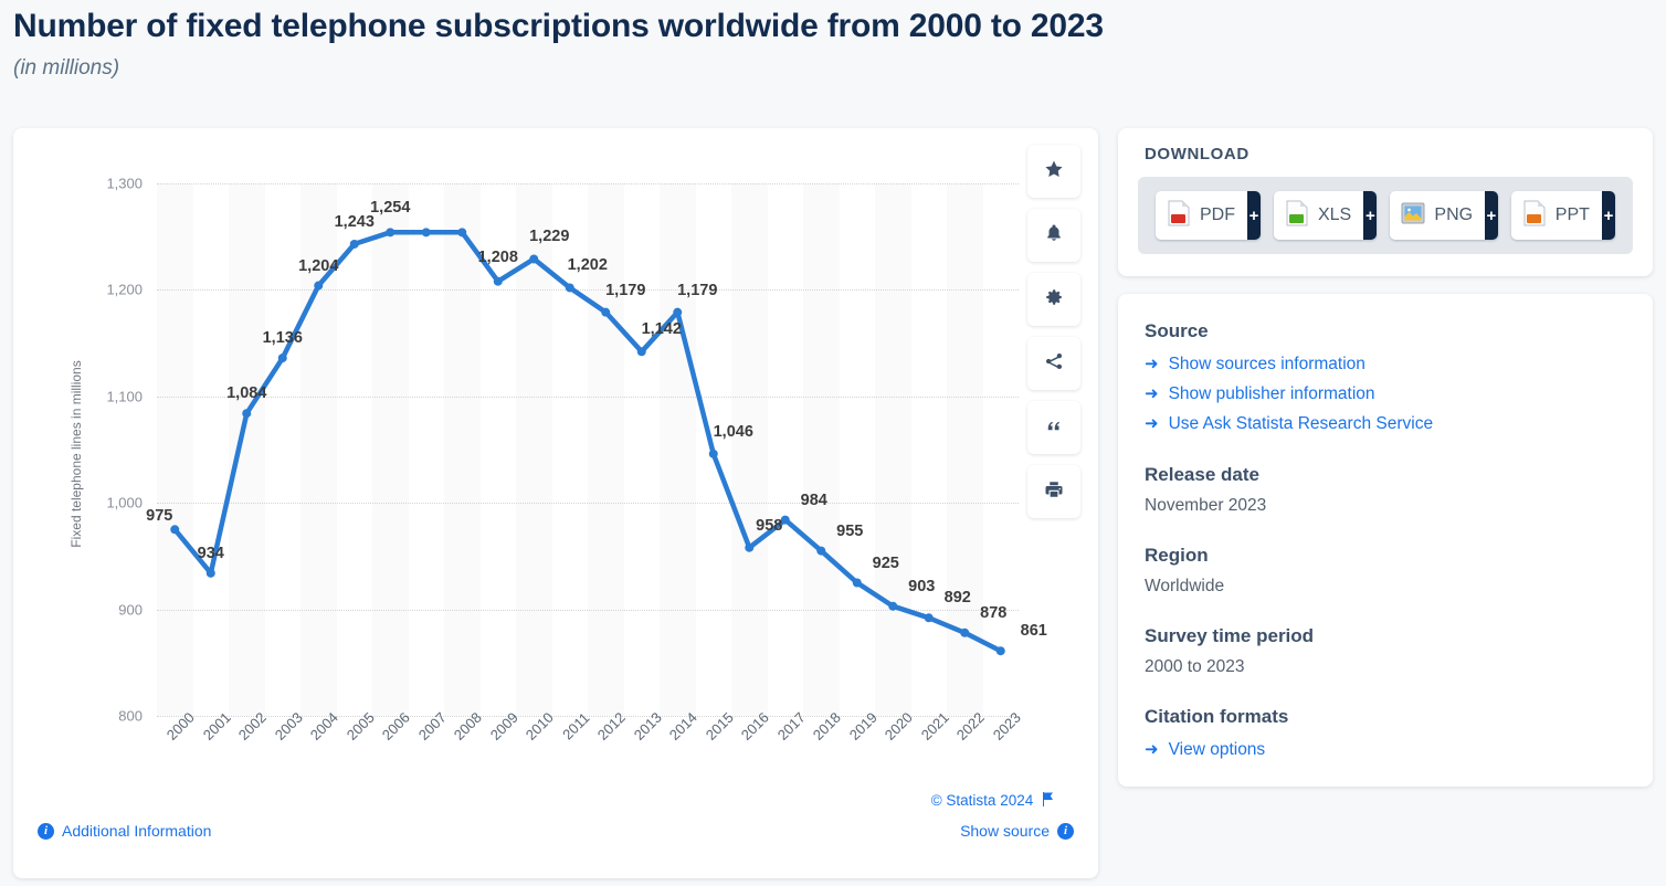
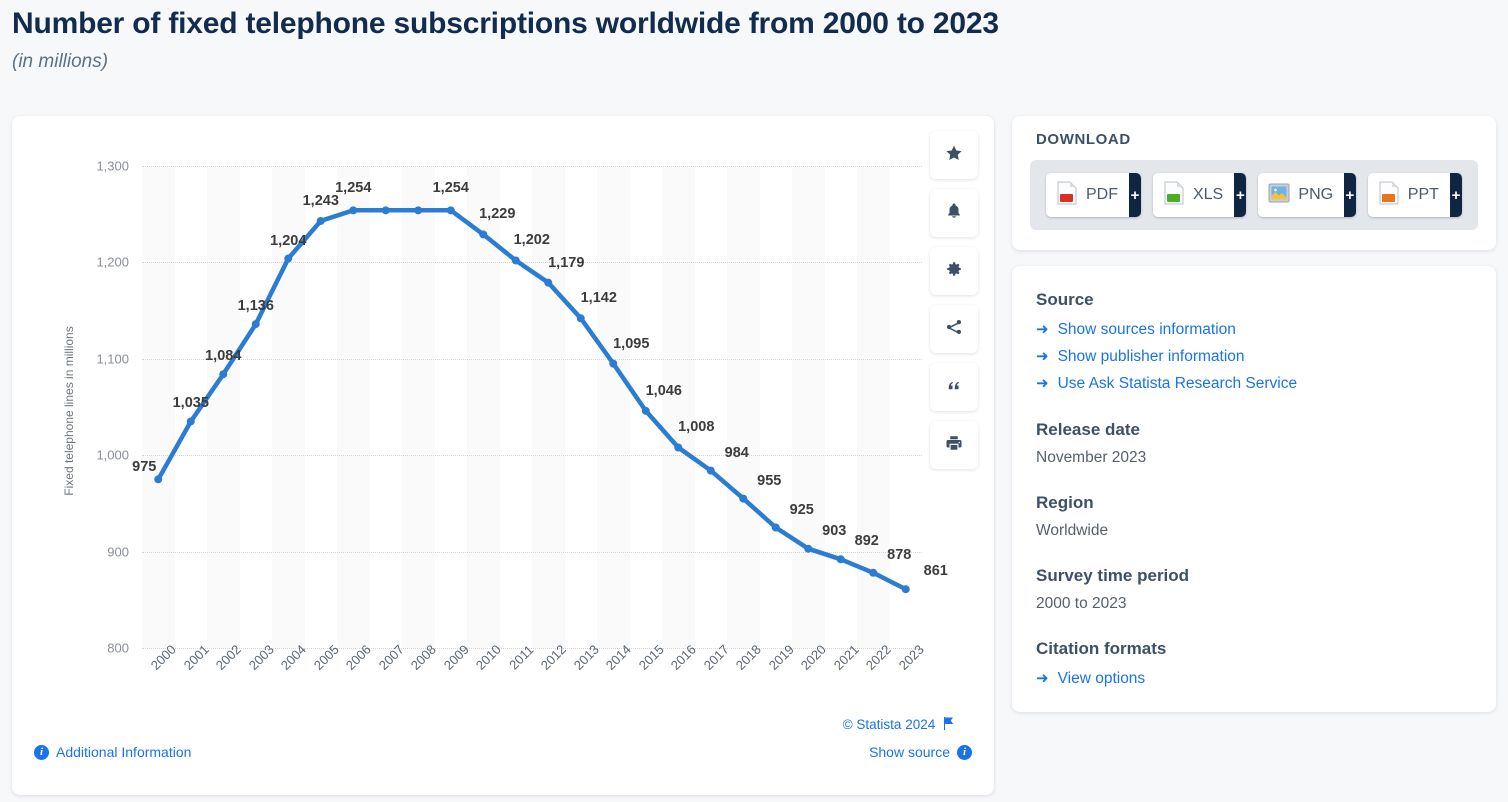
2001: 934 -> 1,035
2009: 1,208 -> 1,254
2014: 1,179 -> 1,095
2016: 958 -> 1,008
